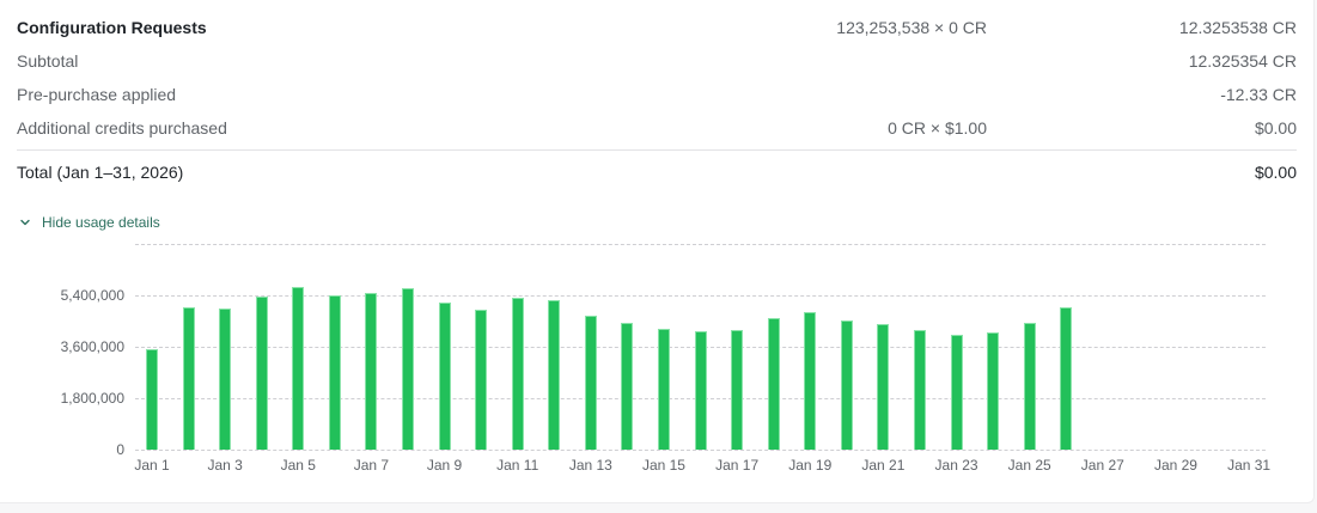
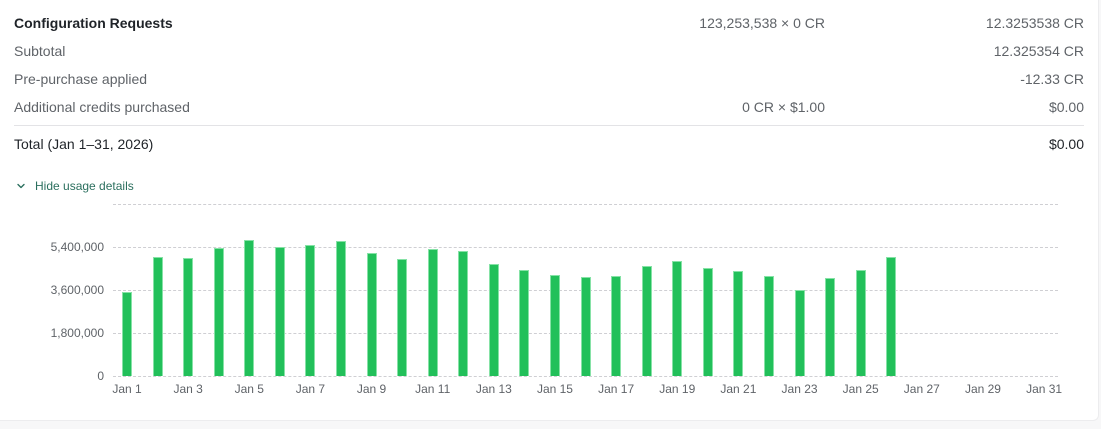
Jan 23: 4000000 -> 3600000
